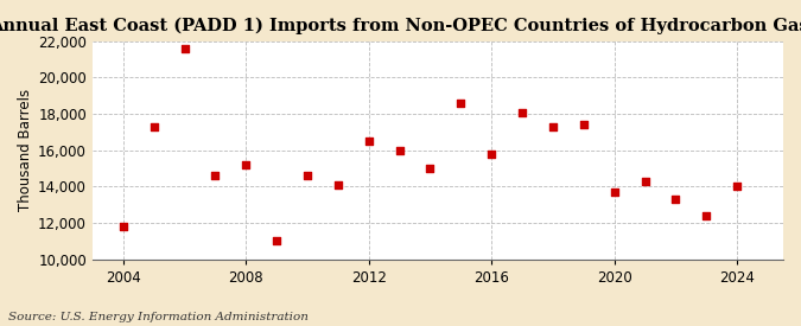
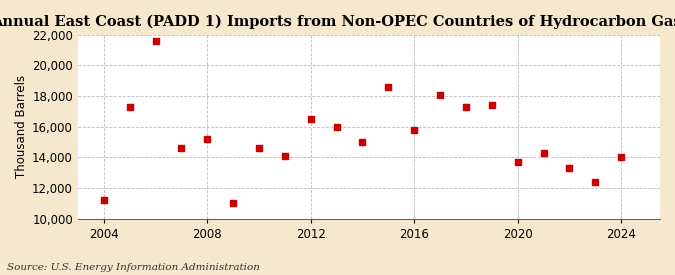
2004: 11,800 -> 11,200
